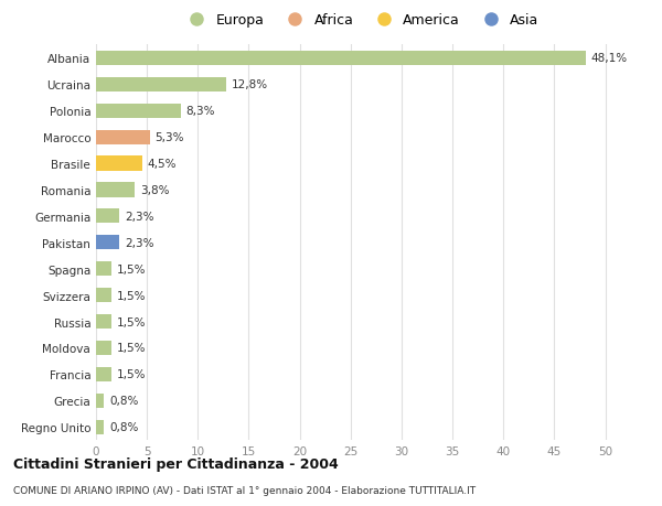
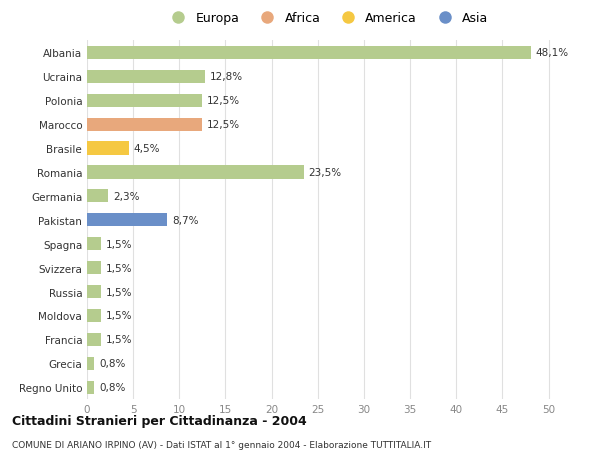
Polonia: 8,3% -> 12,5%
Marocco: 5,3% -> 12,5%
Romania: 3,8% -> 23,5%
Pakistan: 2,3% -> 8,7%
